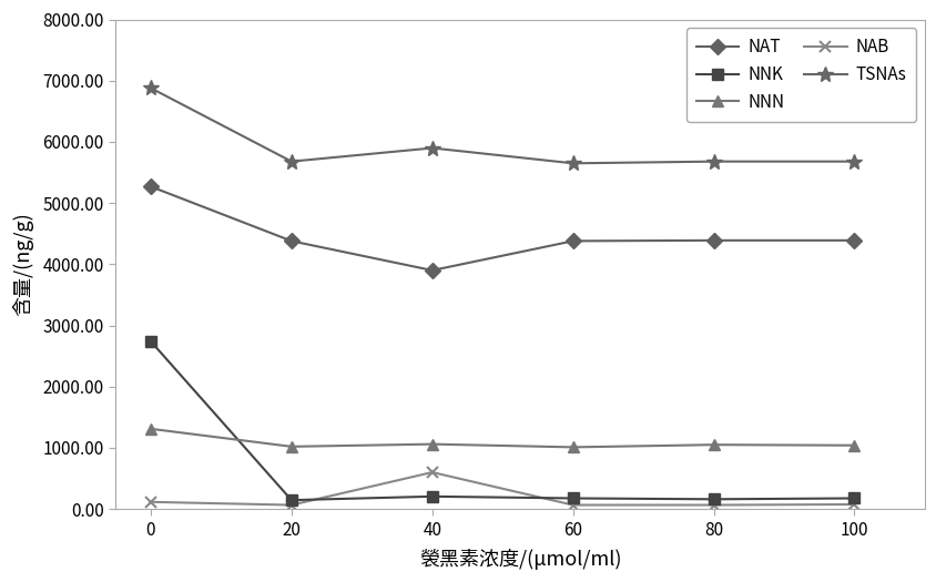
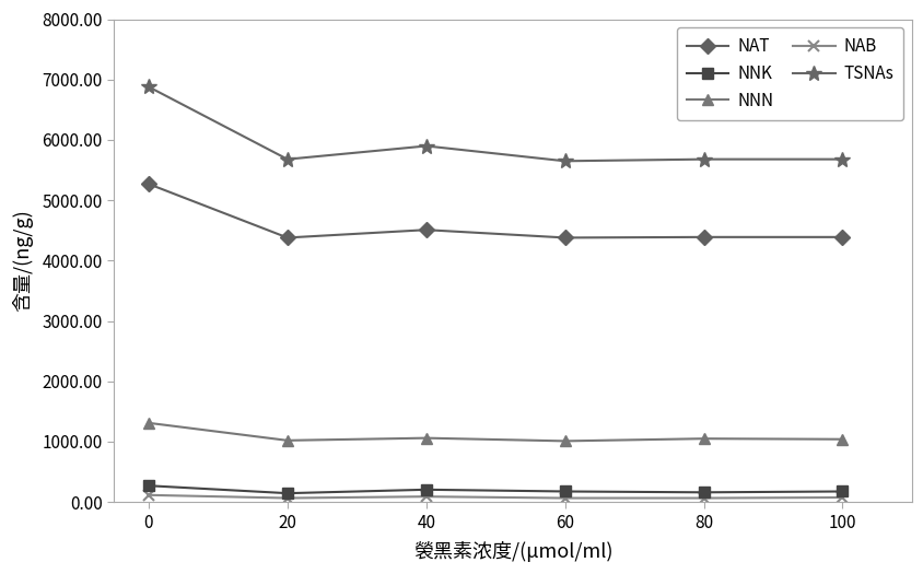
NNK/0: 2740 -> 270
NAT/40: 3900 -> 4510
NAB/40: 600 -> 90
